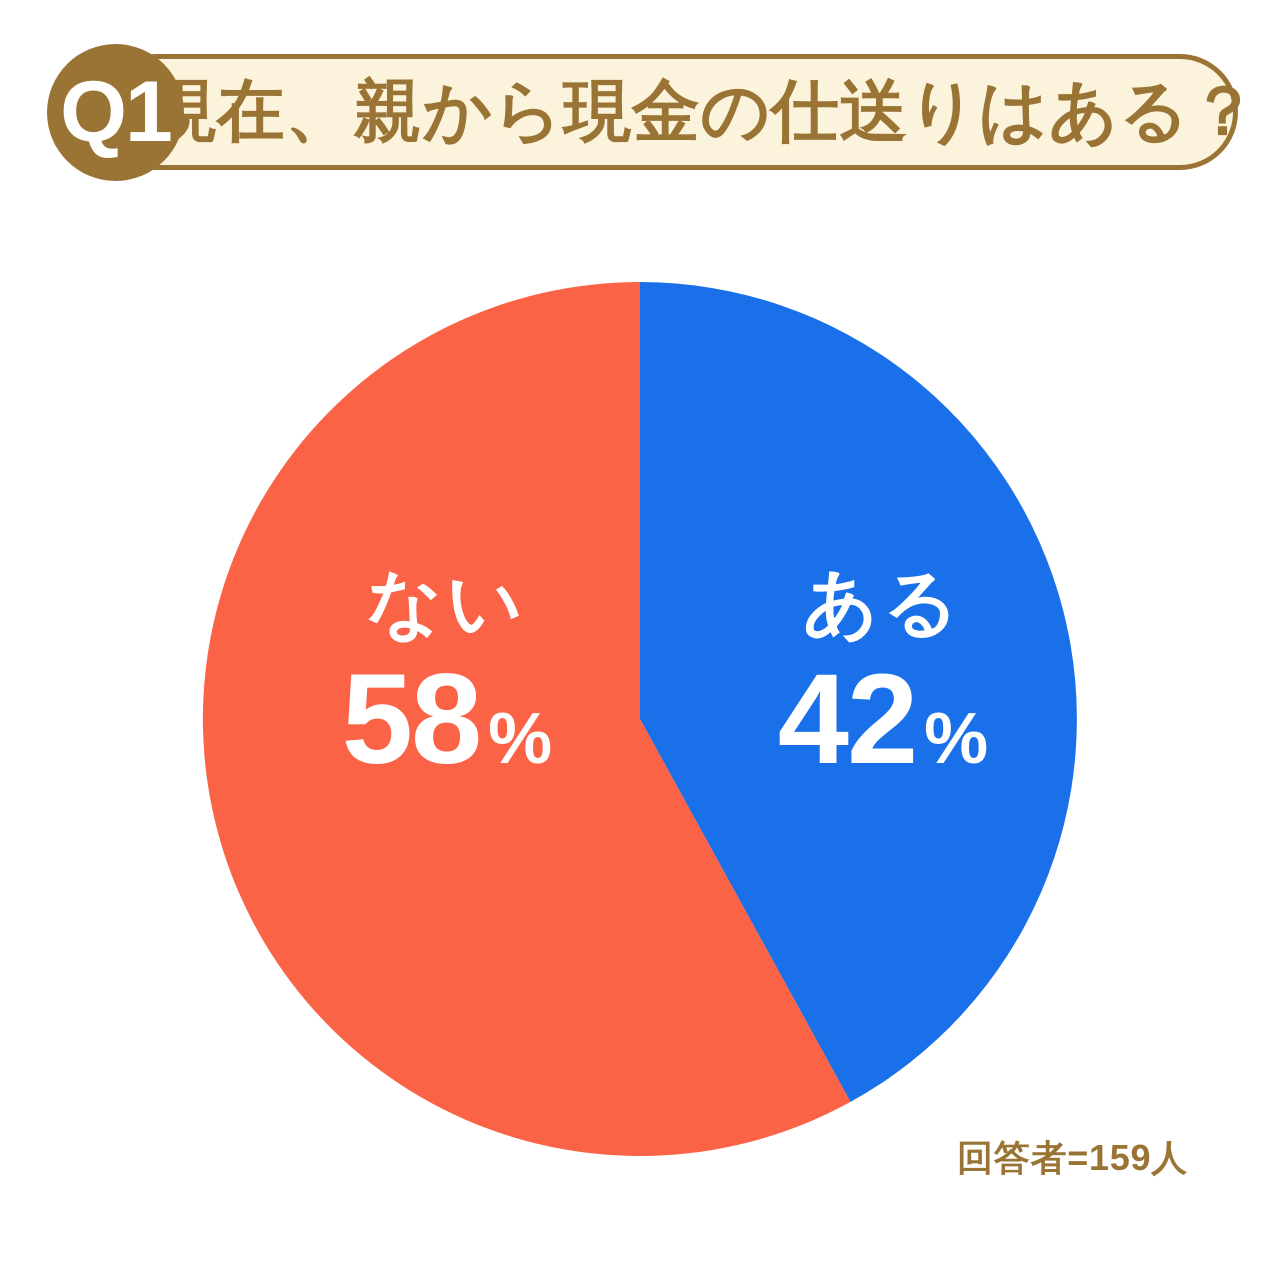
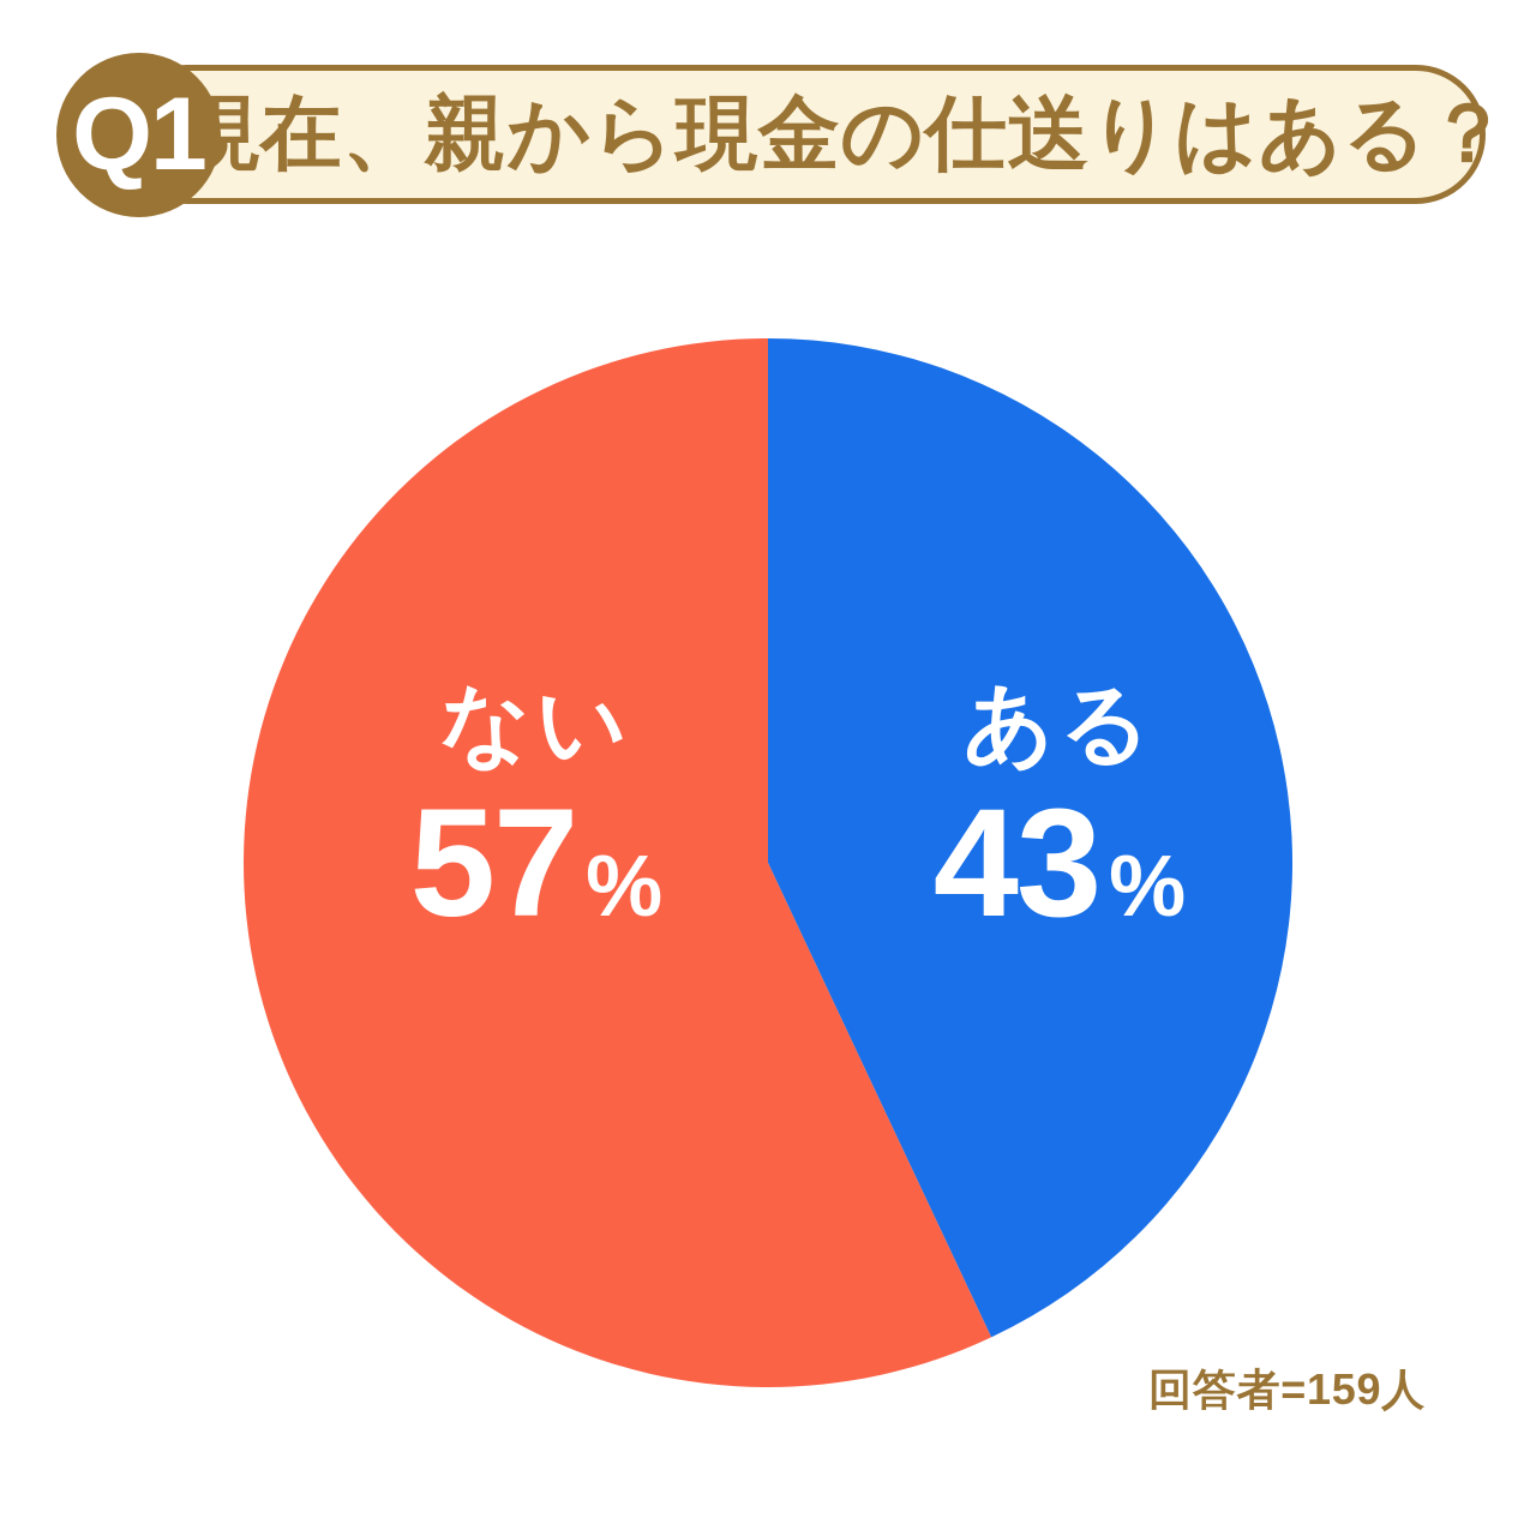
ある: 42 -> 43
ない: 58 -> 57
